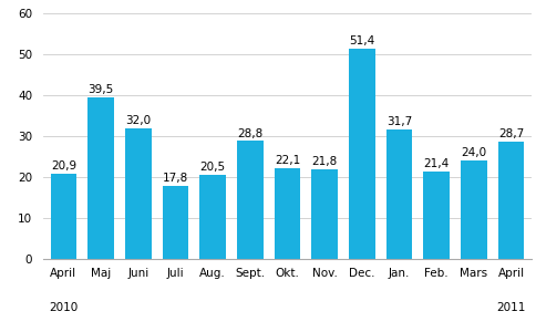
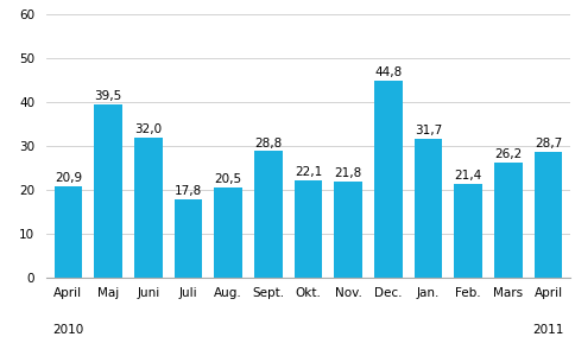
Dec.: 51,4 -> 44,8
Mars: 24,0 -> 26,2
